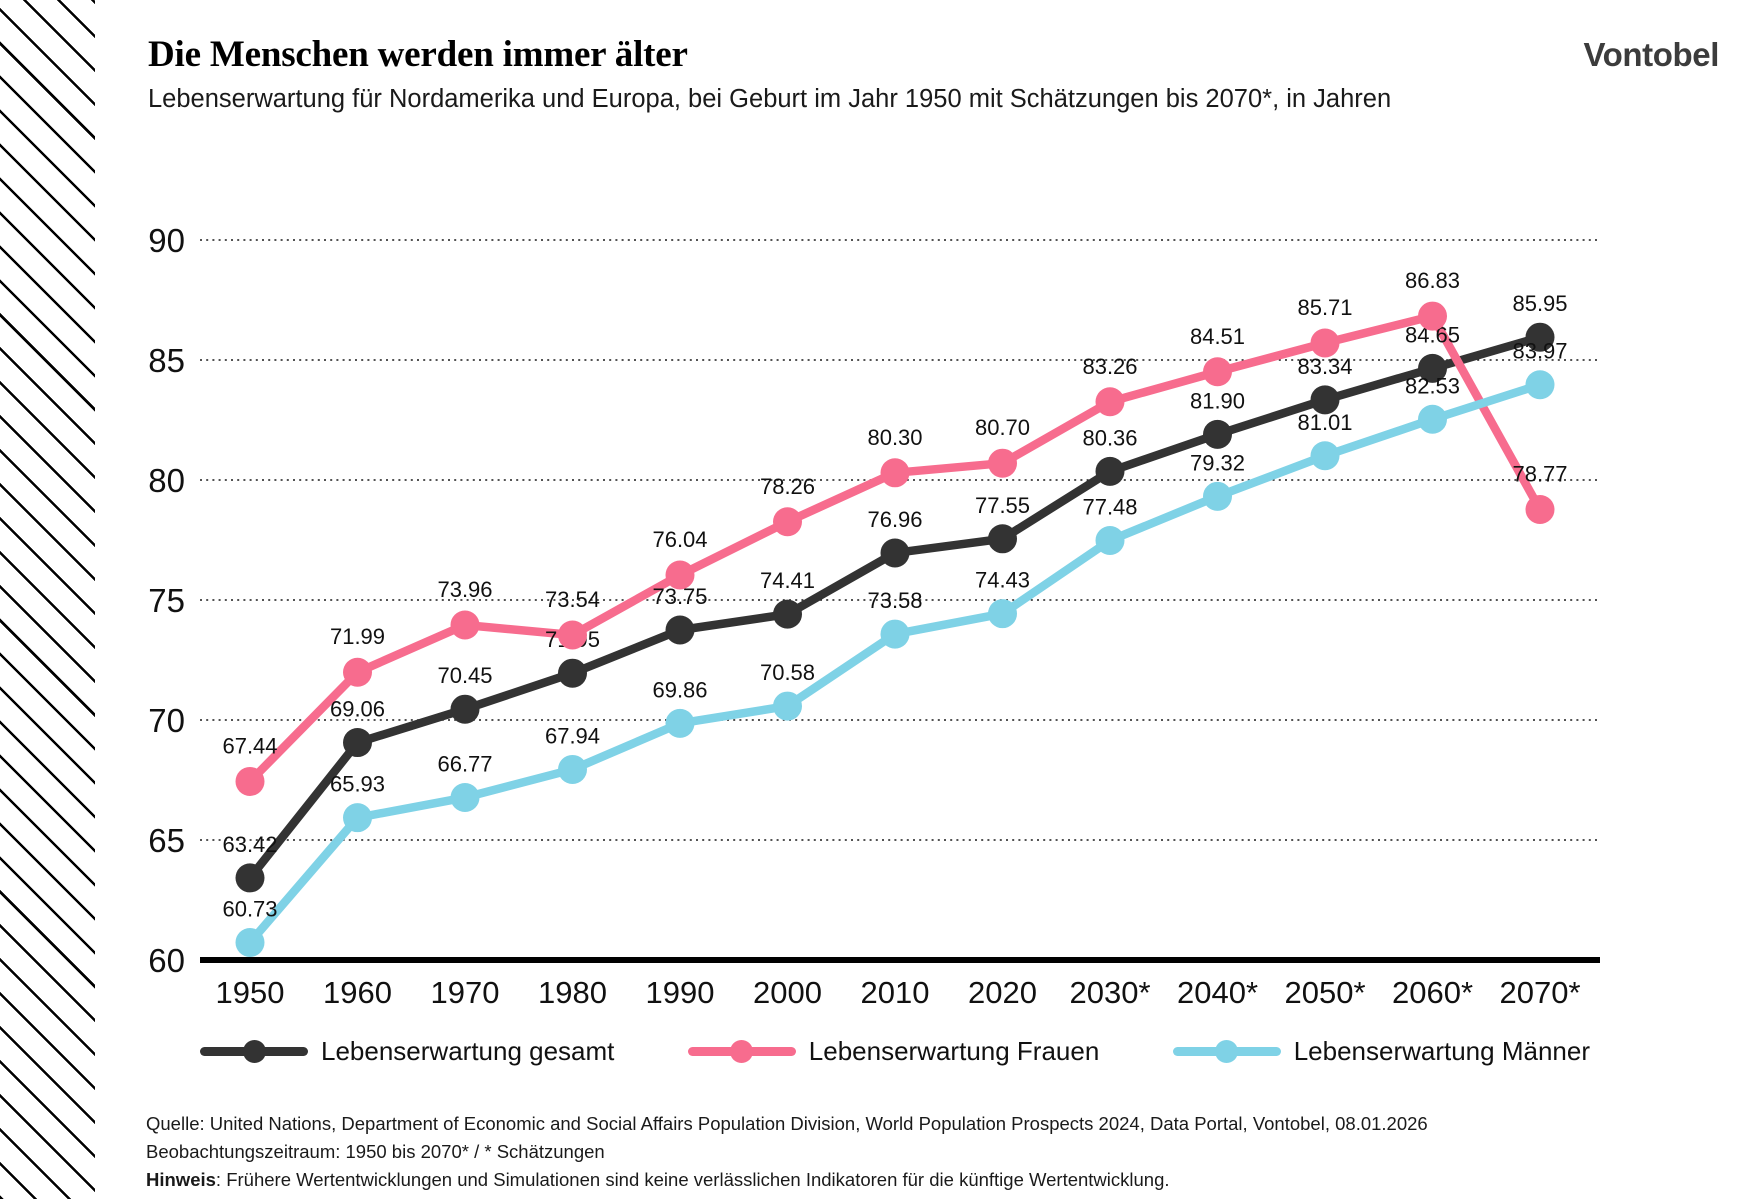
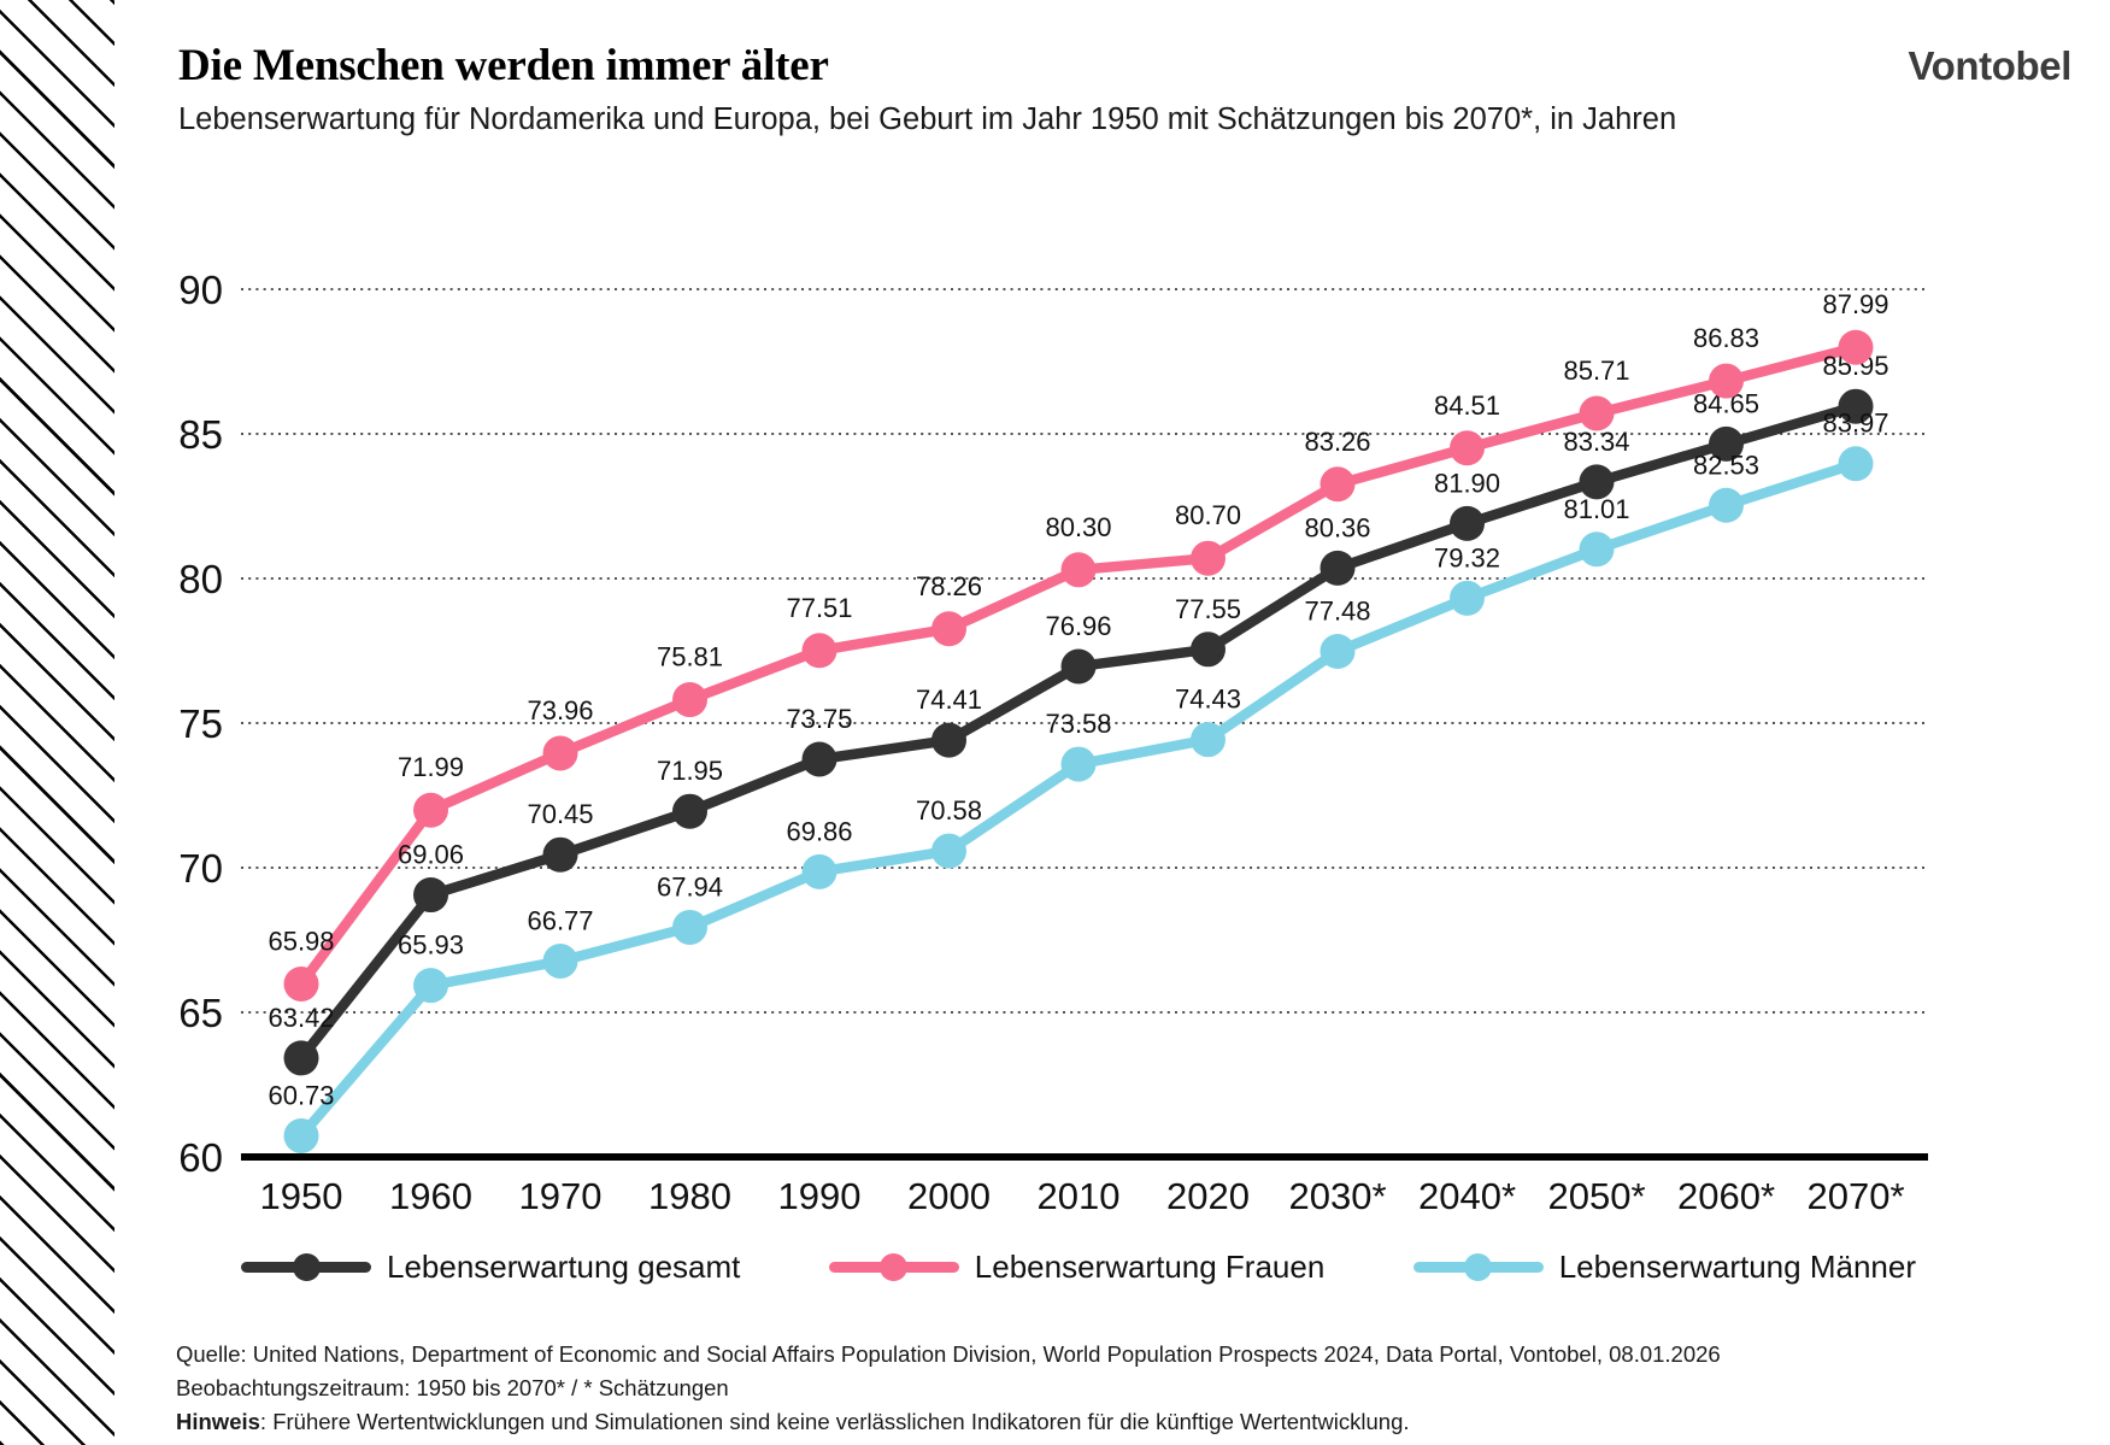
Lebenserwartung Frauen/1950: 67.44 -> 65.98
Lebenserwartung Frauen/1980: 73.54 -> 75.81
Lebenserwartung Frauen/1990: 76.04 -> 77.51
Lebenserwartung Frauen/2070*: 78.77 -> 87.99
